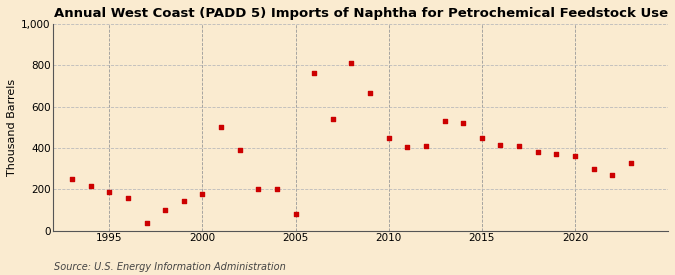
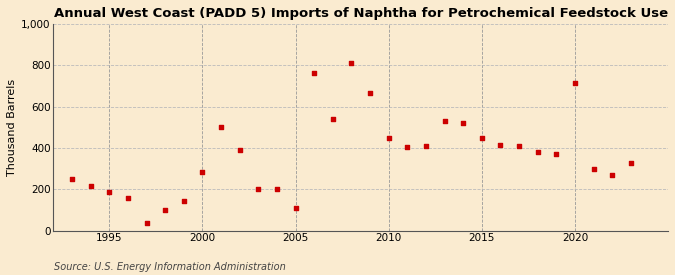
2000: 175 -> 285
2005: 80 -> 110
2020: 360 -> 715
